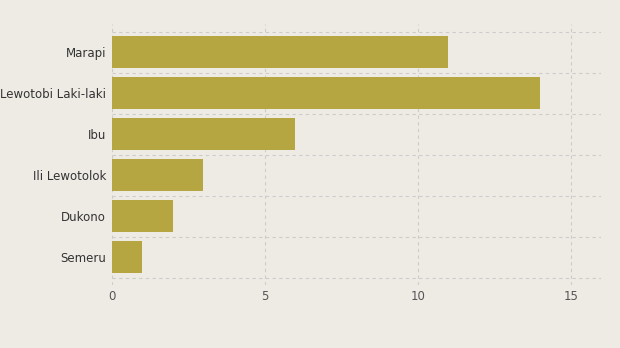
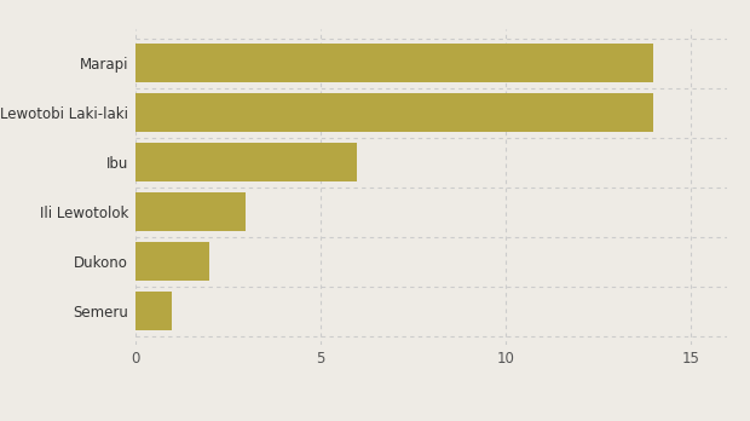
Marapi: 11 -> 14
